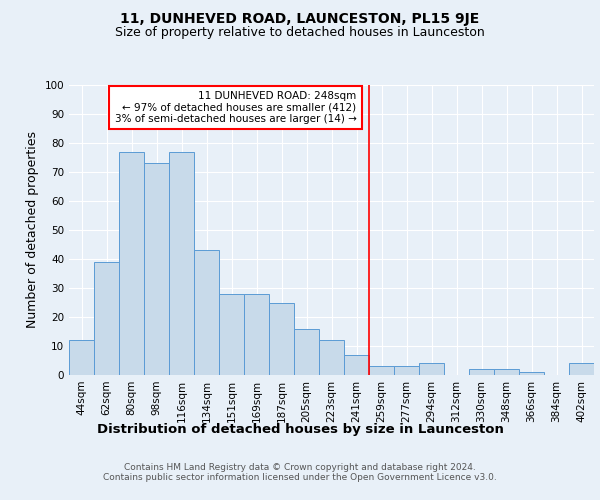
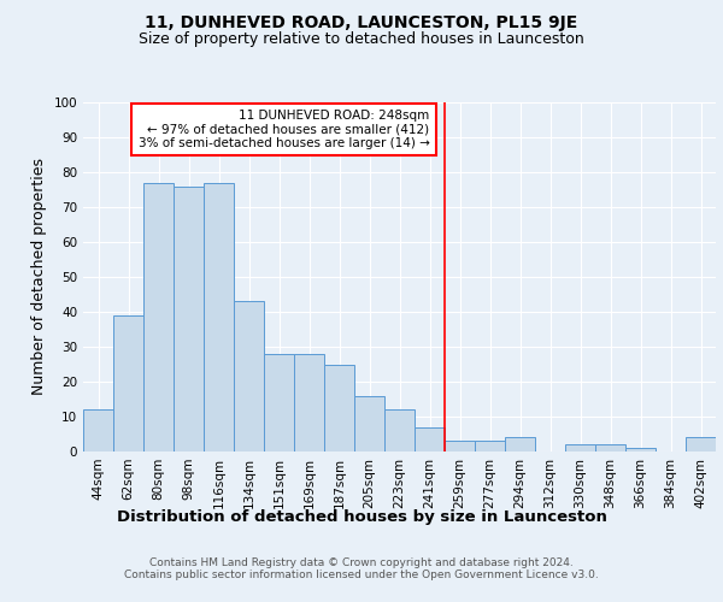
98sqm: 73 -> 76
